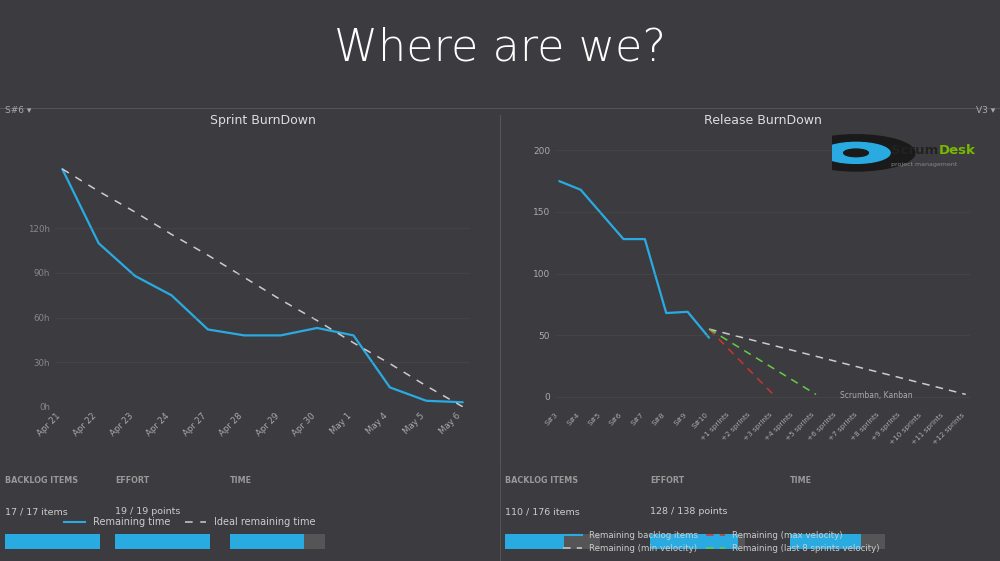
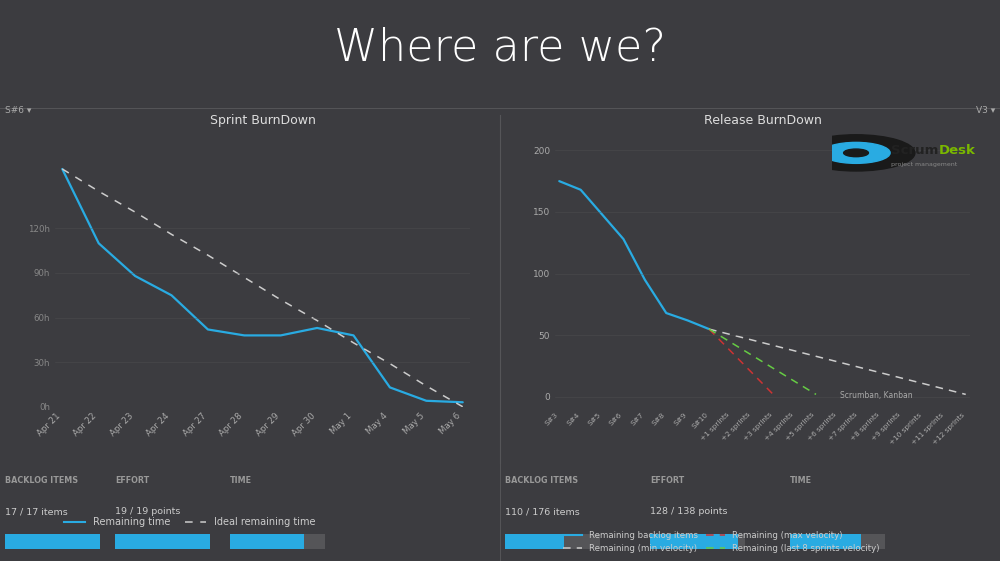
Release BurnDown/S#7: 128 -> 95
Release BurnDown/S#9: 69 -> 62
Release BurnDown/S#10: 48 -> 55
